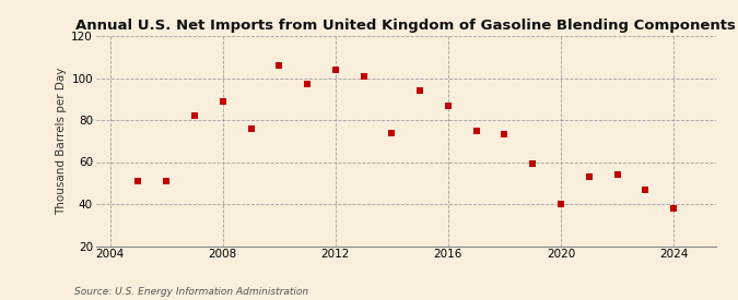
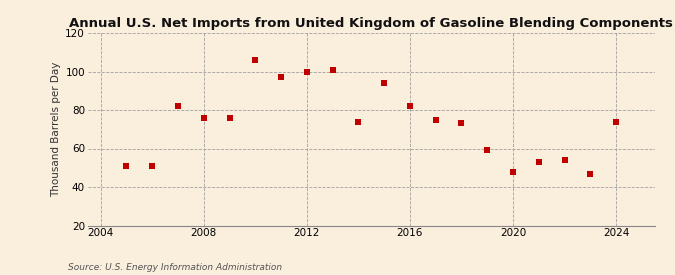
2008: 89 -> 76
2012: 104 -> 100
2016: 87 -> 82
2020: 40 -> 48
2024: 38 -> 74
